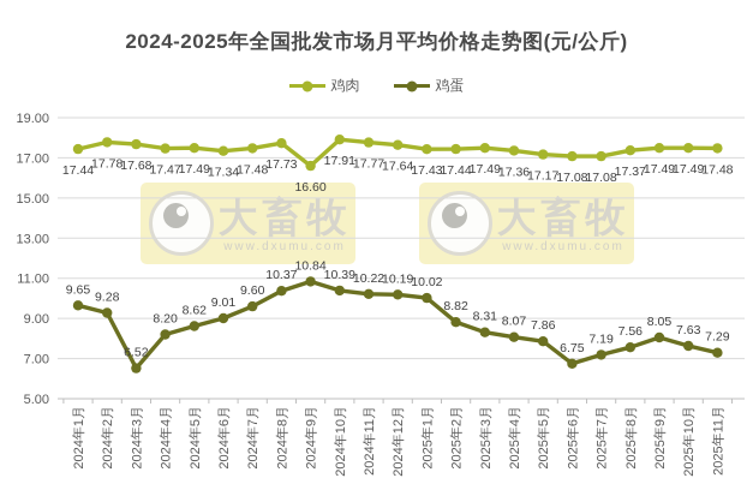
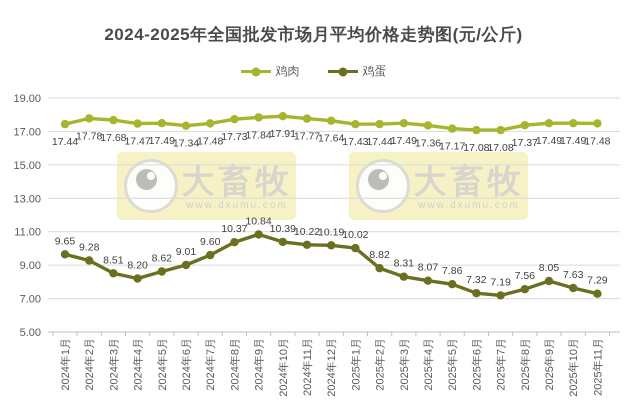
鸡蛋/2024年3月: 6.52 -> 8.51
鸡肉/2024年9月: 16.60 -> 17.84
鸡蛋/2025年6月: 6.75 -> 7.32
